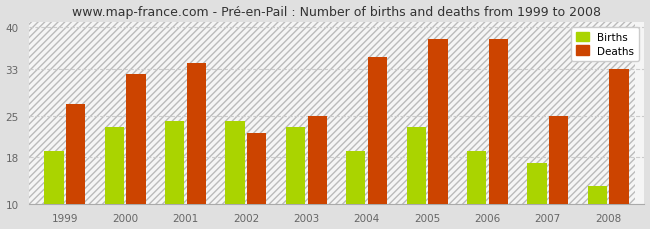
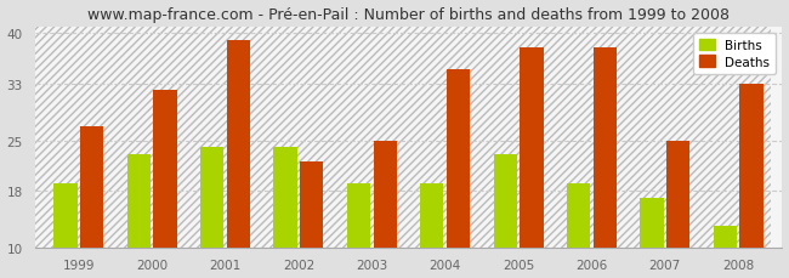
Deaths/2001: 34 -> 39
Births/2003: 23 -> 19
